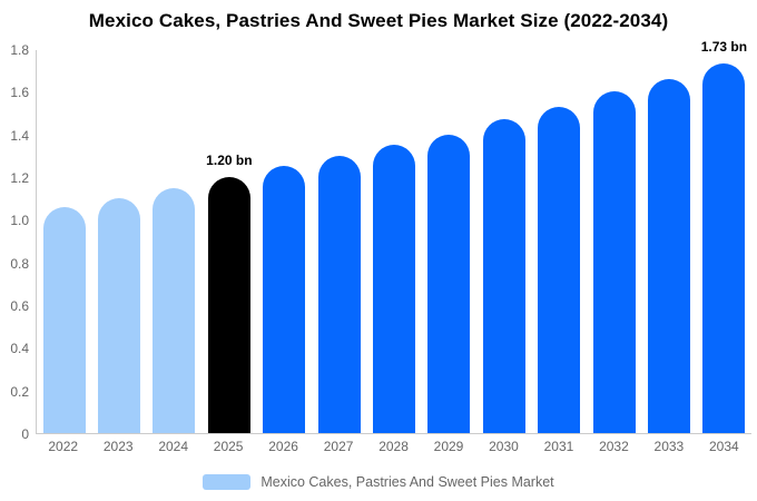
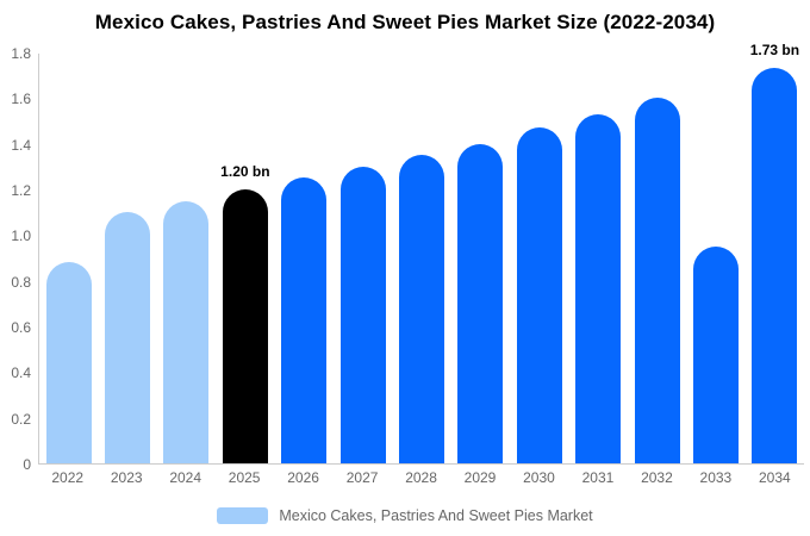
2022: 1.06 -> 0.88
2033: 1.66 -> 0.95
